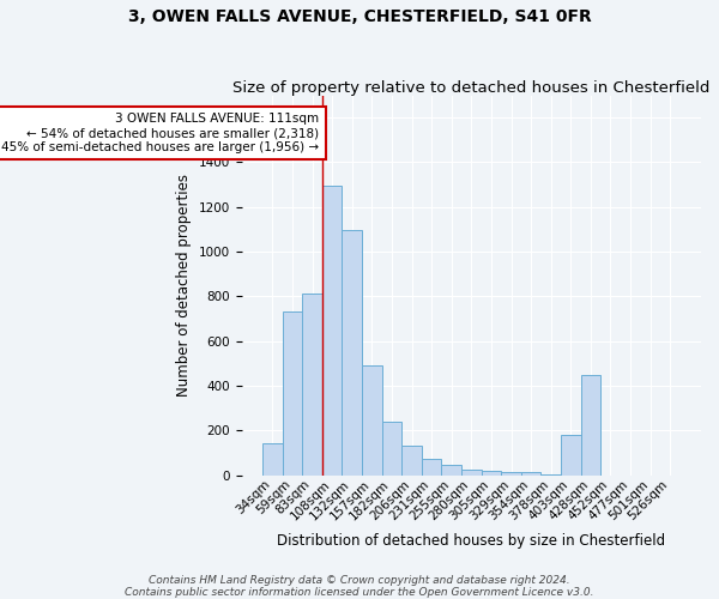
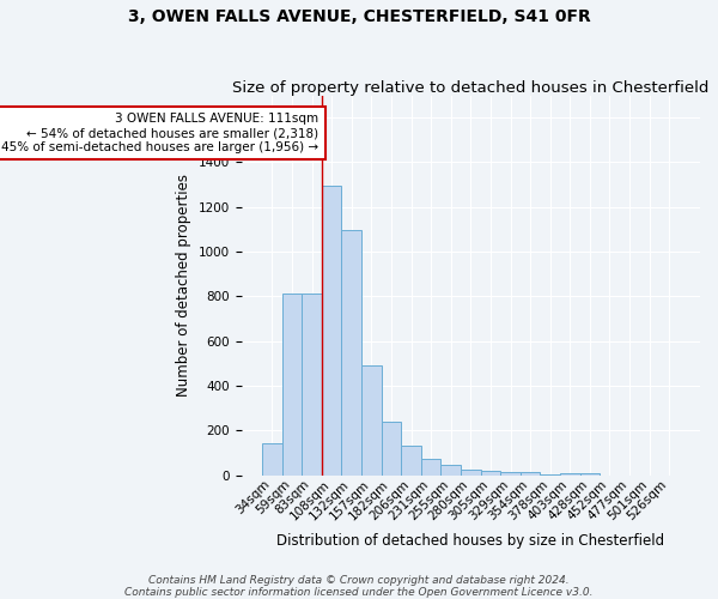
59sqm: 730 -> 820
403sqm: 180 -> 10
428sqm: 450 -> 10
